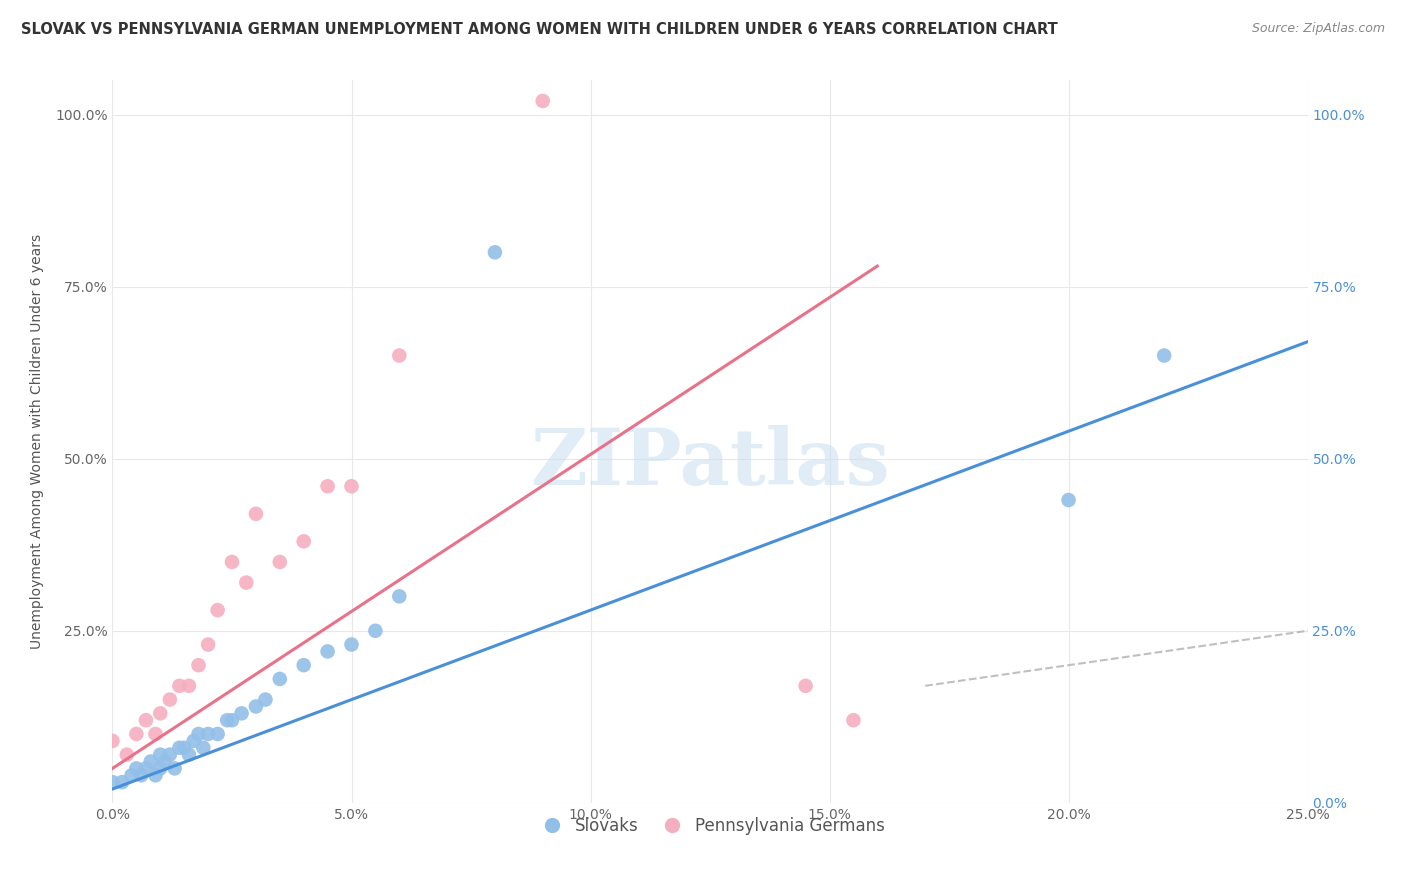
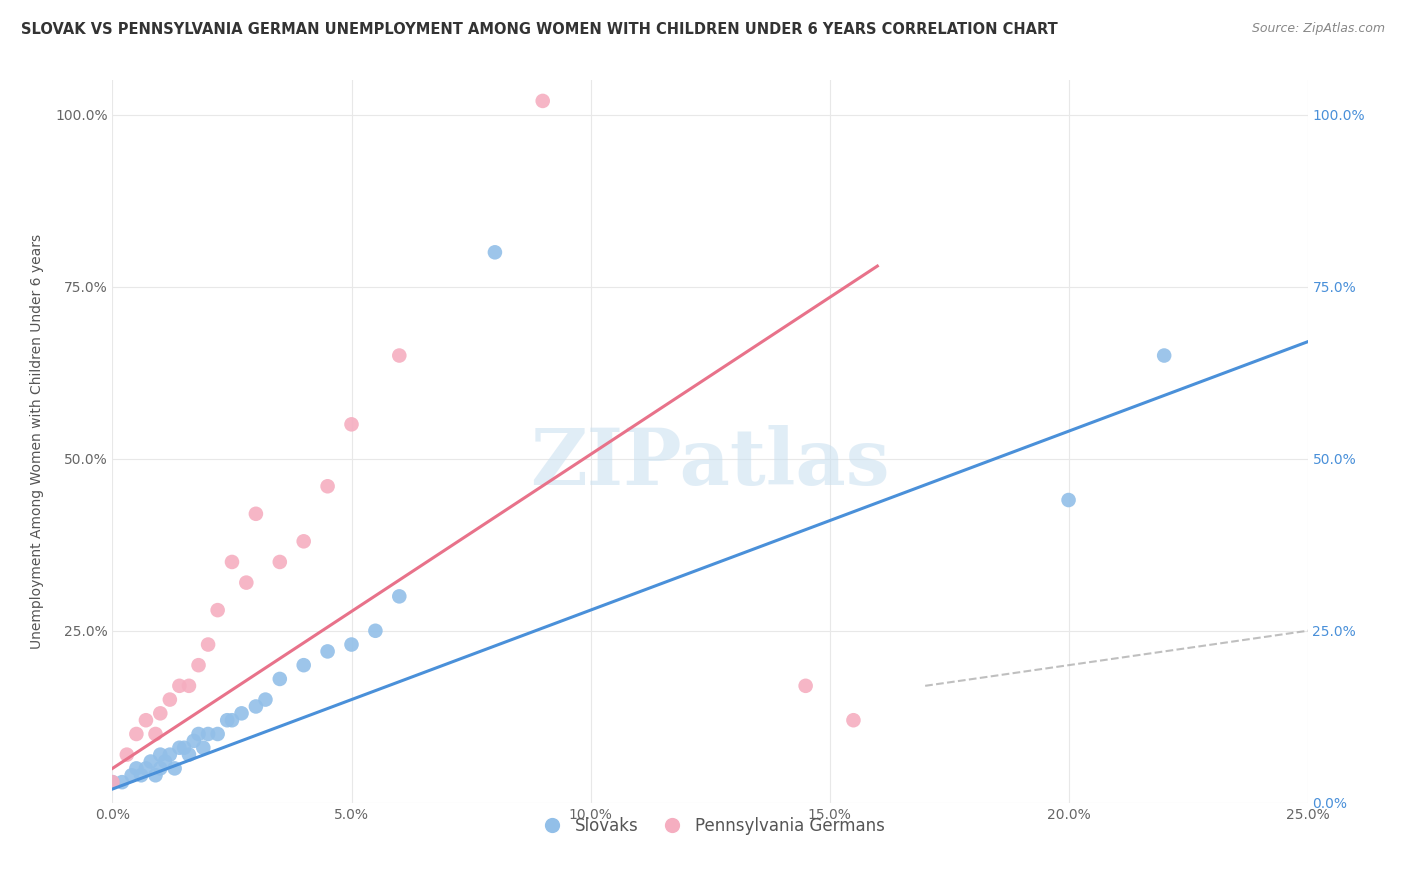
Pennsylvania Germans/0.0%: 9% -> 3%
Pennsylvania Germans/5.0%: 46% -> 55%
